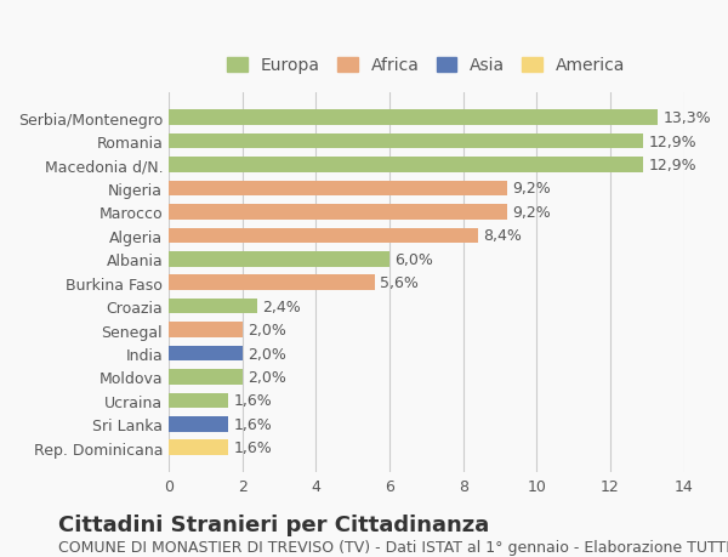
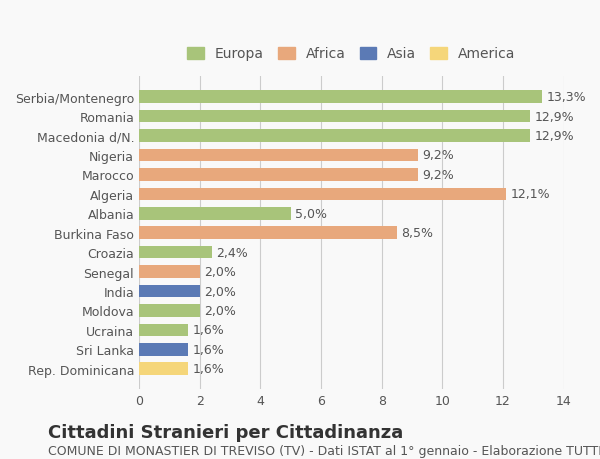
Algeria: 8,4% -> 12,1%
Albania: 6,0% -> 5,0%
Burkina Faso: 5,6% -> 8,5%
